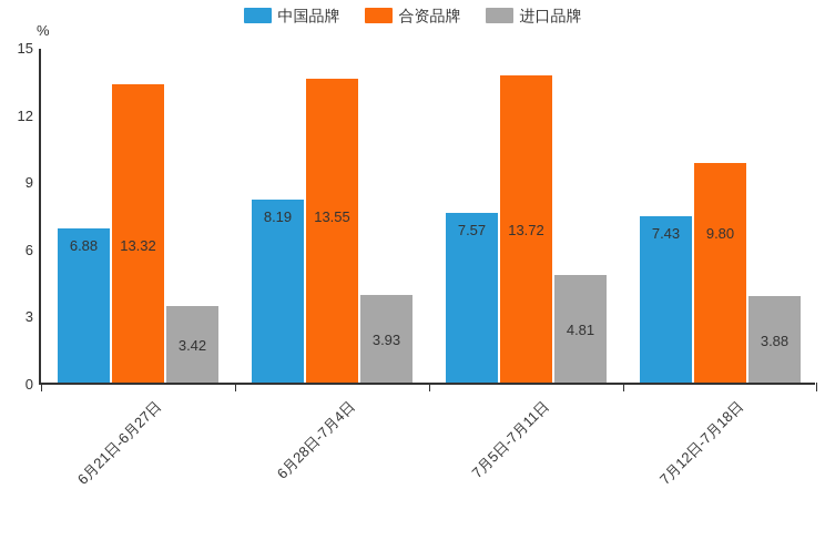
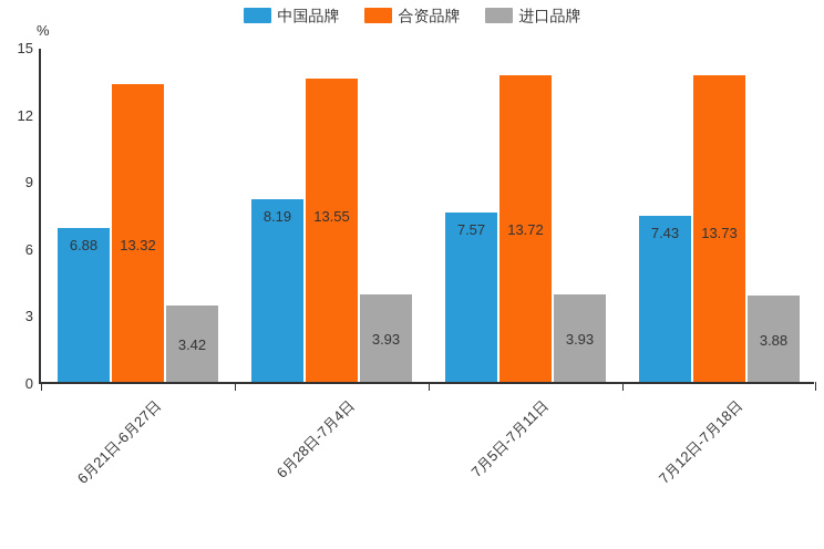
进口品牌/7月5日-7月11日: 4.81 -> 3.93
合资品牌/7月12日-7月18日: 9.80 -> 13.73
